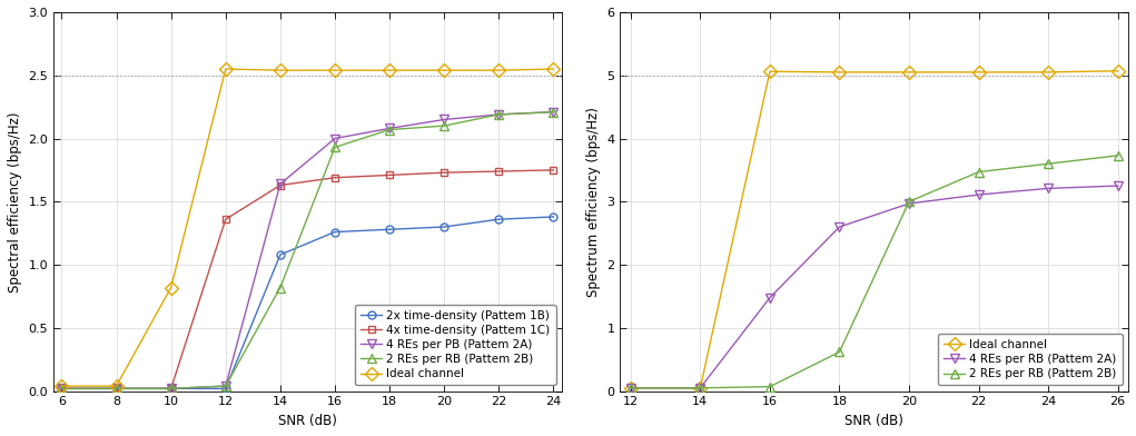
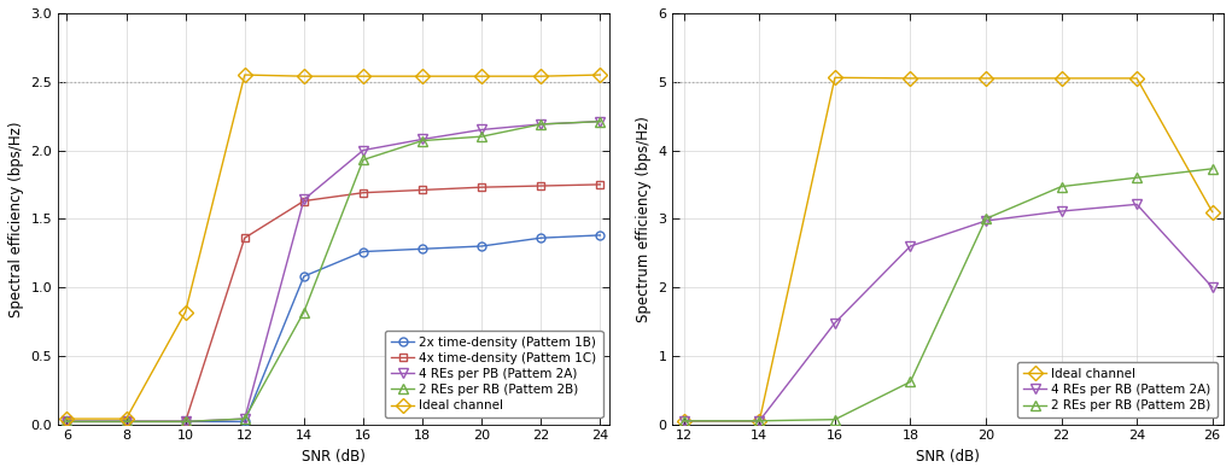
Ideal channel/26: 5.07 -> 3.10
4 REs per RB (Pattem 2A)/26: 3.25 -> 2.00
